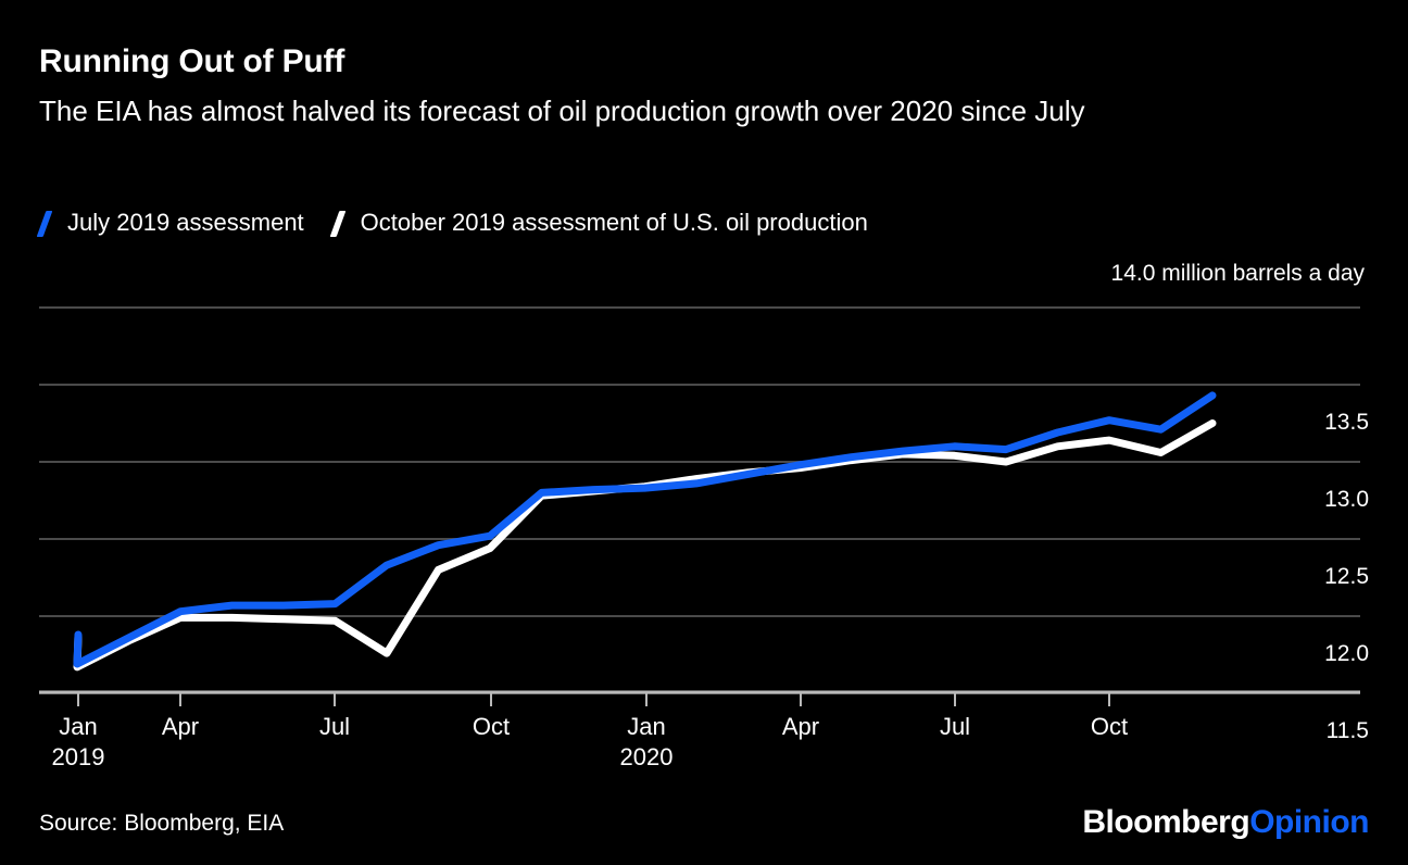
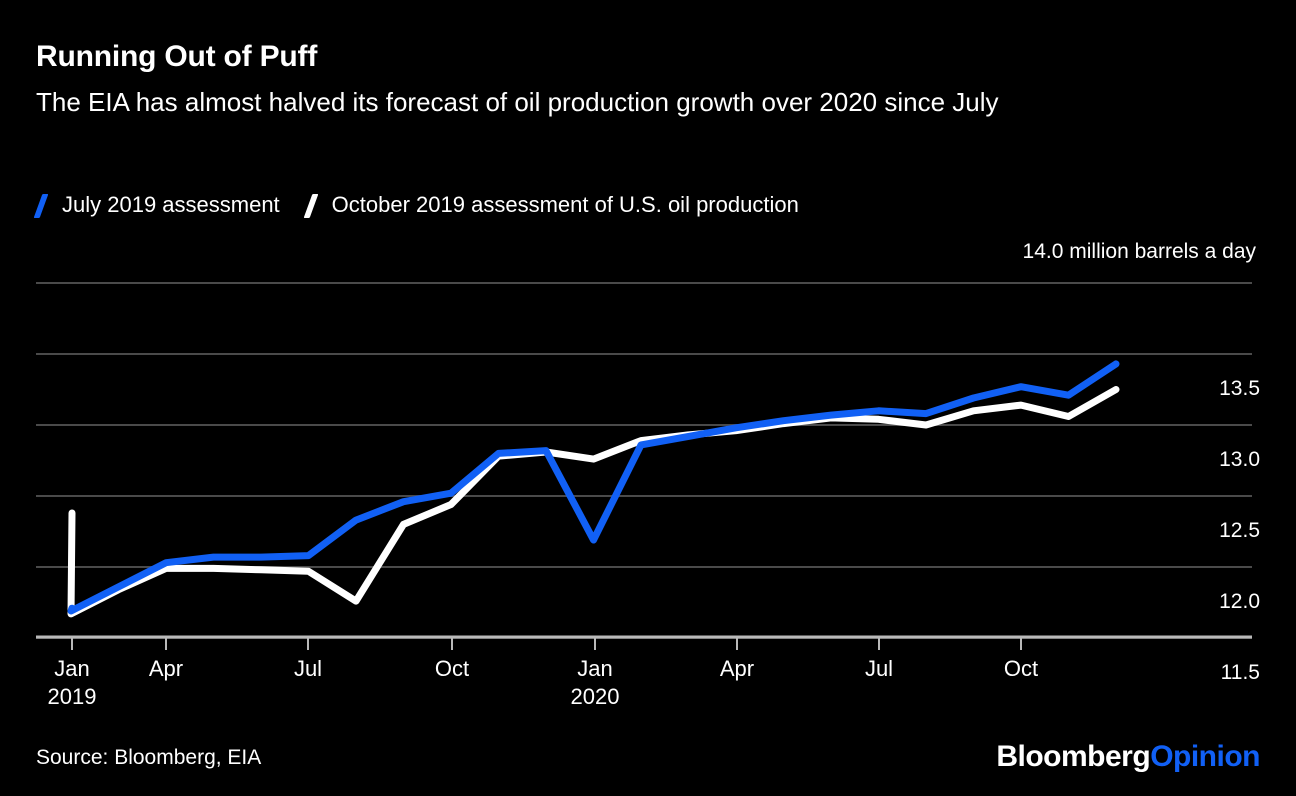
July 2019 assessment/Jan 2019: 11.88 -> 11.71
October 2019 assessment of U.S. oil production/Jan 2019: 11.87 -> 12.38
July 2019 assessment/Jan 2020: 12.83 -> 12.19
October 2019 assessment of U.S. oil production/Jan 2020: 12.84 -> 12.76
